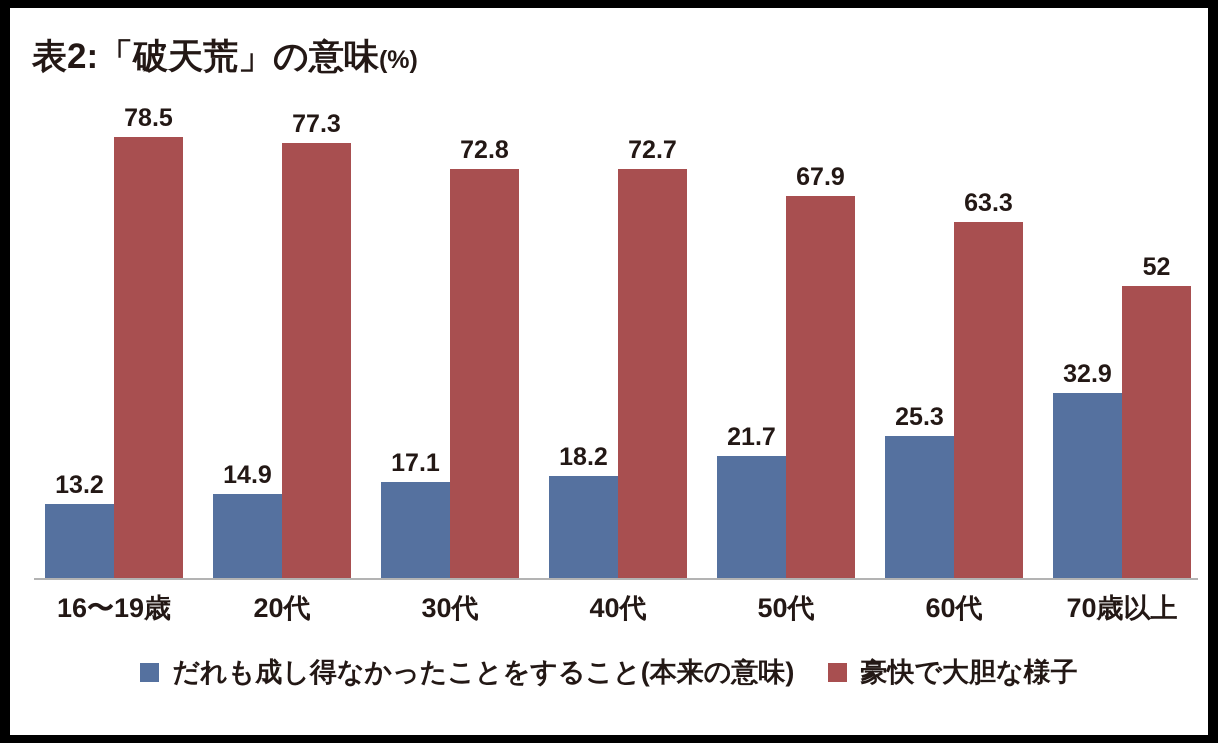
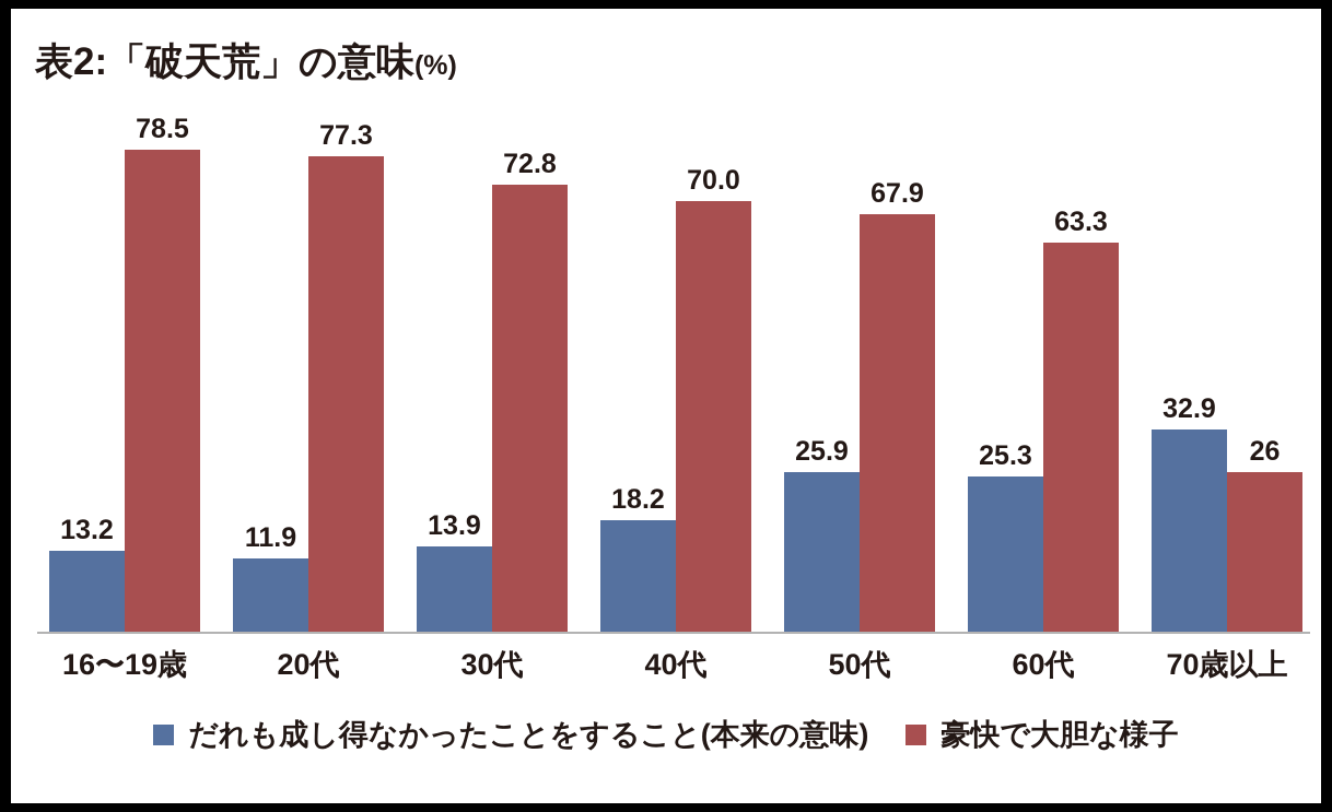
だれも成し得なかったことをすること(本来の意味)/20代: 14.9 -> 11.9
だれも成し得なかったことをすること(本来の意味)/30代: 17.1 -> 13.9
豪快で大胆な様子/40代: 72.7 -> 70.0
だれも成し得なかったことをすること(本来の意味)/50代: 21.7 -> 25.9
豪快で大胆な様子/70歳以上: 52 -> 26
